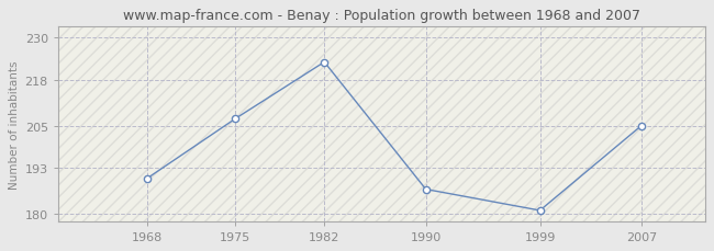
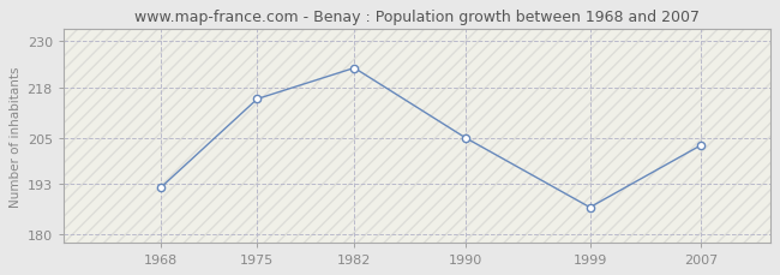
1968: 190 -> 192
1975: 207 -> 215
1990: 187 -> 205
1999: 181 -> 187
2007: 205 -> 203
